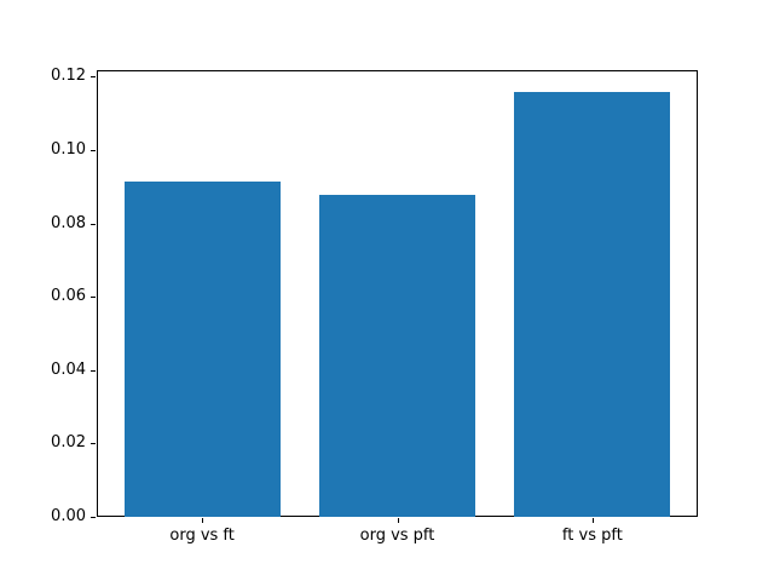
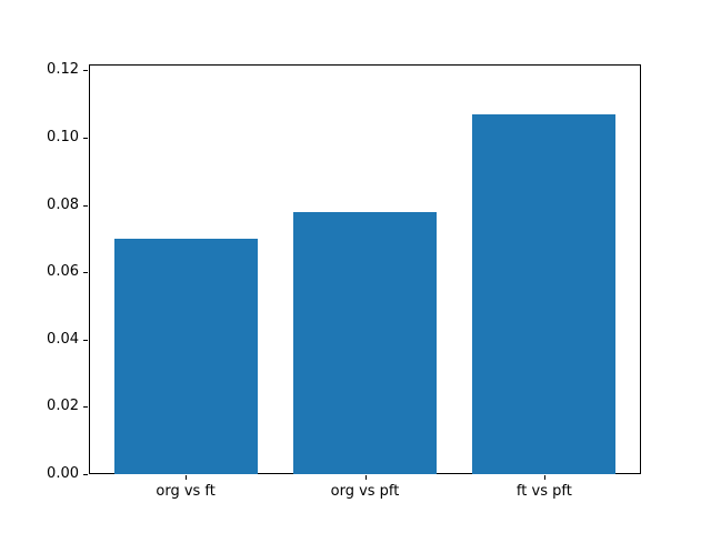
org vs ft: 0.091 -> 0.070
org vs pft: 0.088 -> 0.078
ft vs pft: 0.116 -> 0.107
